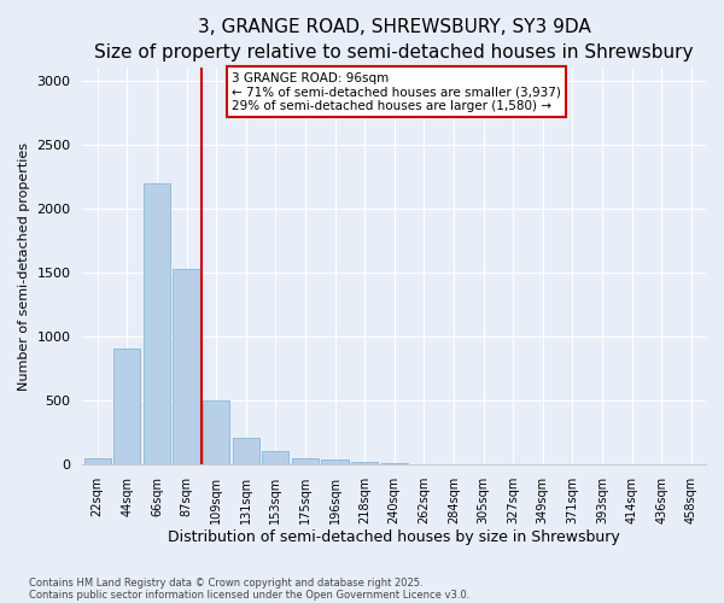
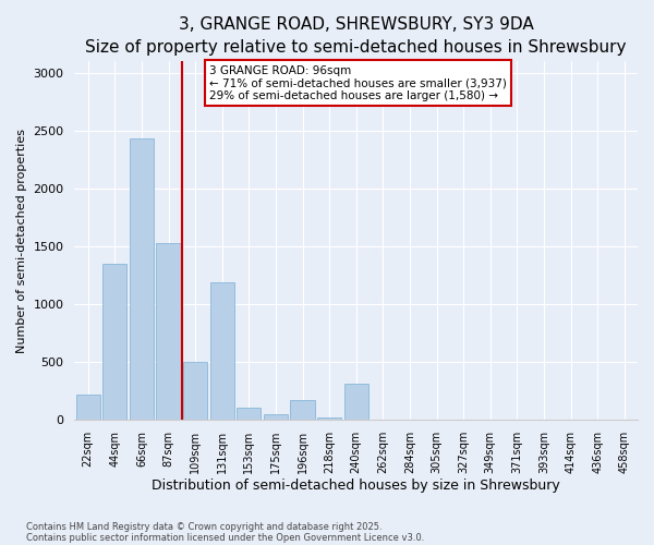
22sqm: 50 -> 220
44sqm: 900 -> 1350
66sqm: 2200 -> 2430
131sqm: 210 -> 1190
196sqm: 40 -> 170
240sqm: 0 -> 310
